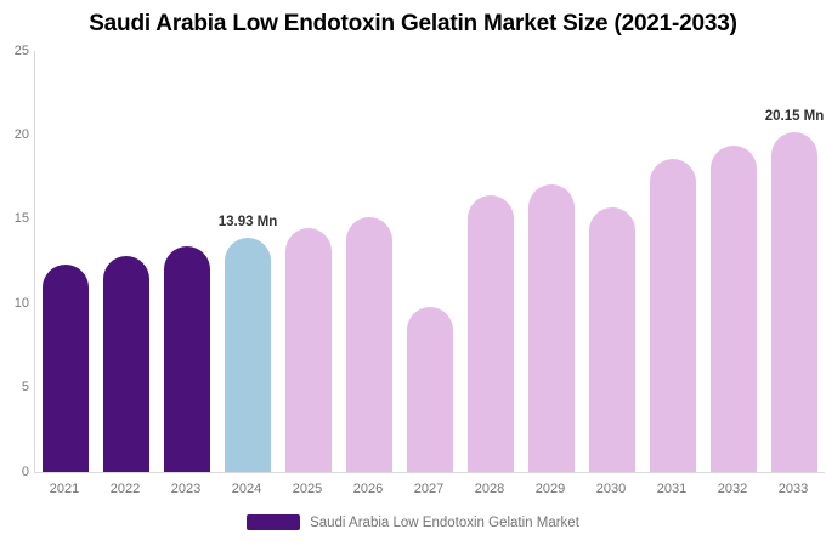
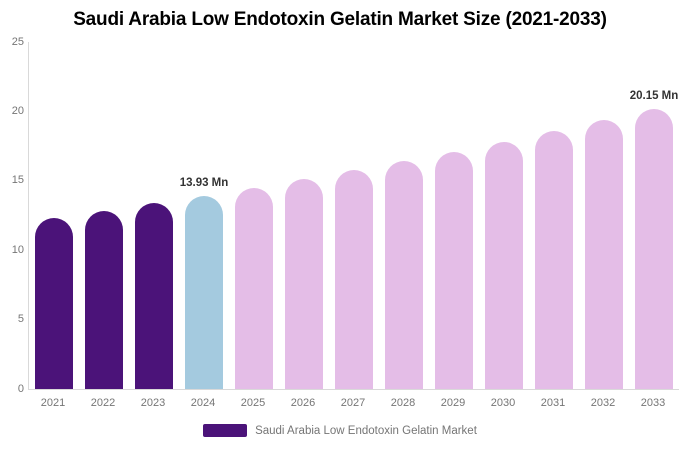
2027: 9.8 -> 15.8
2030: 15.7 -> 17.8
